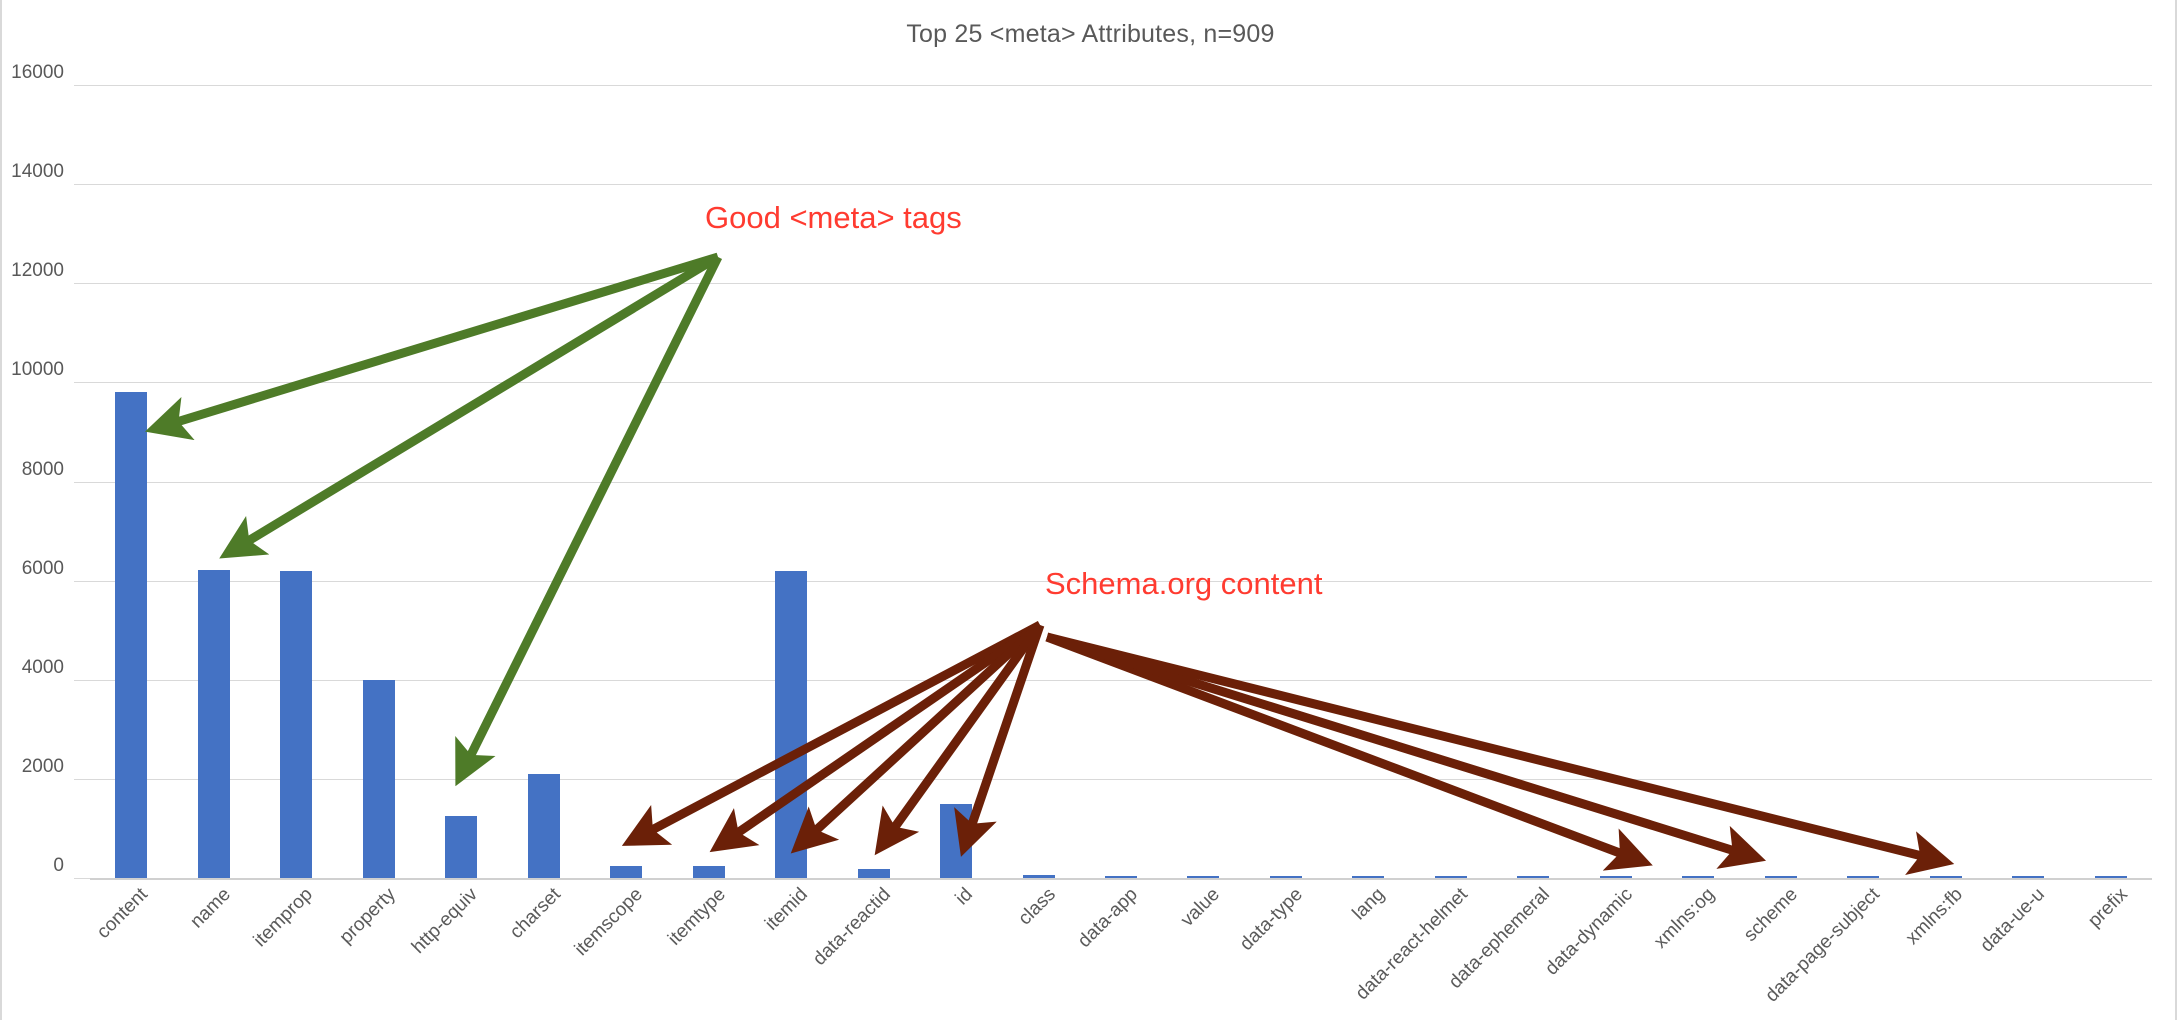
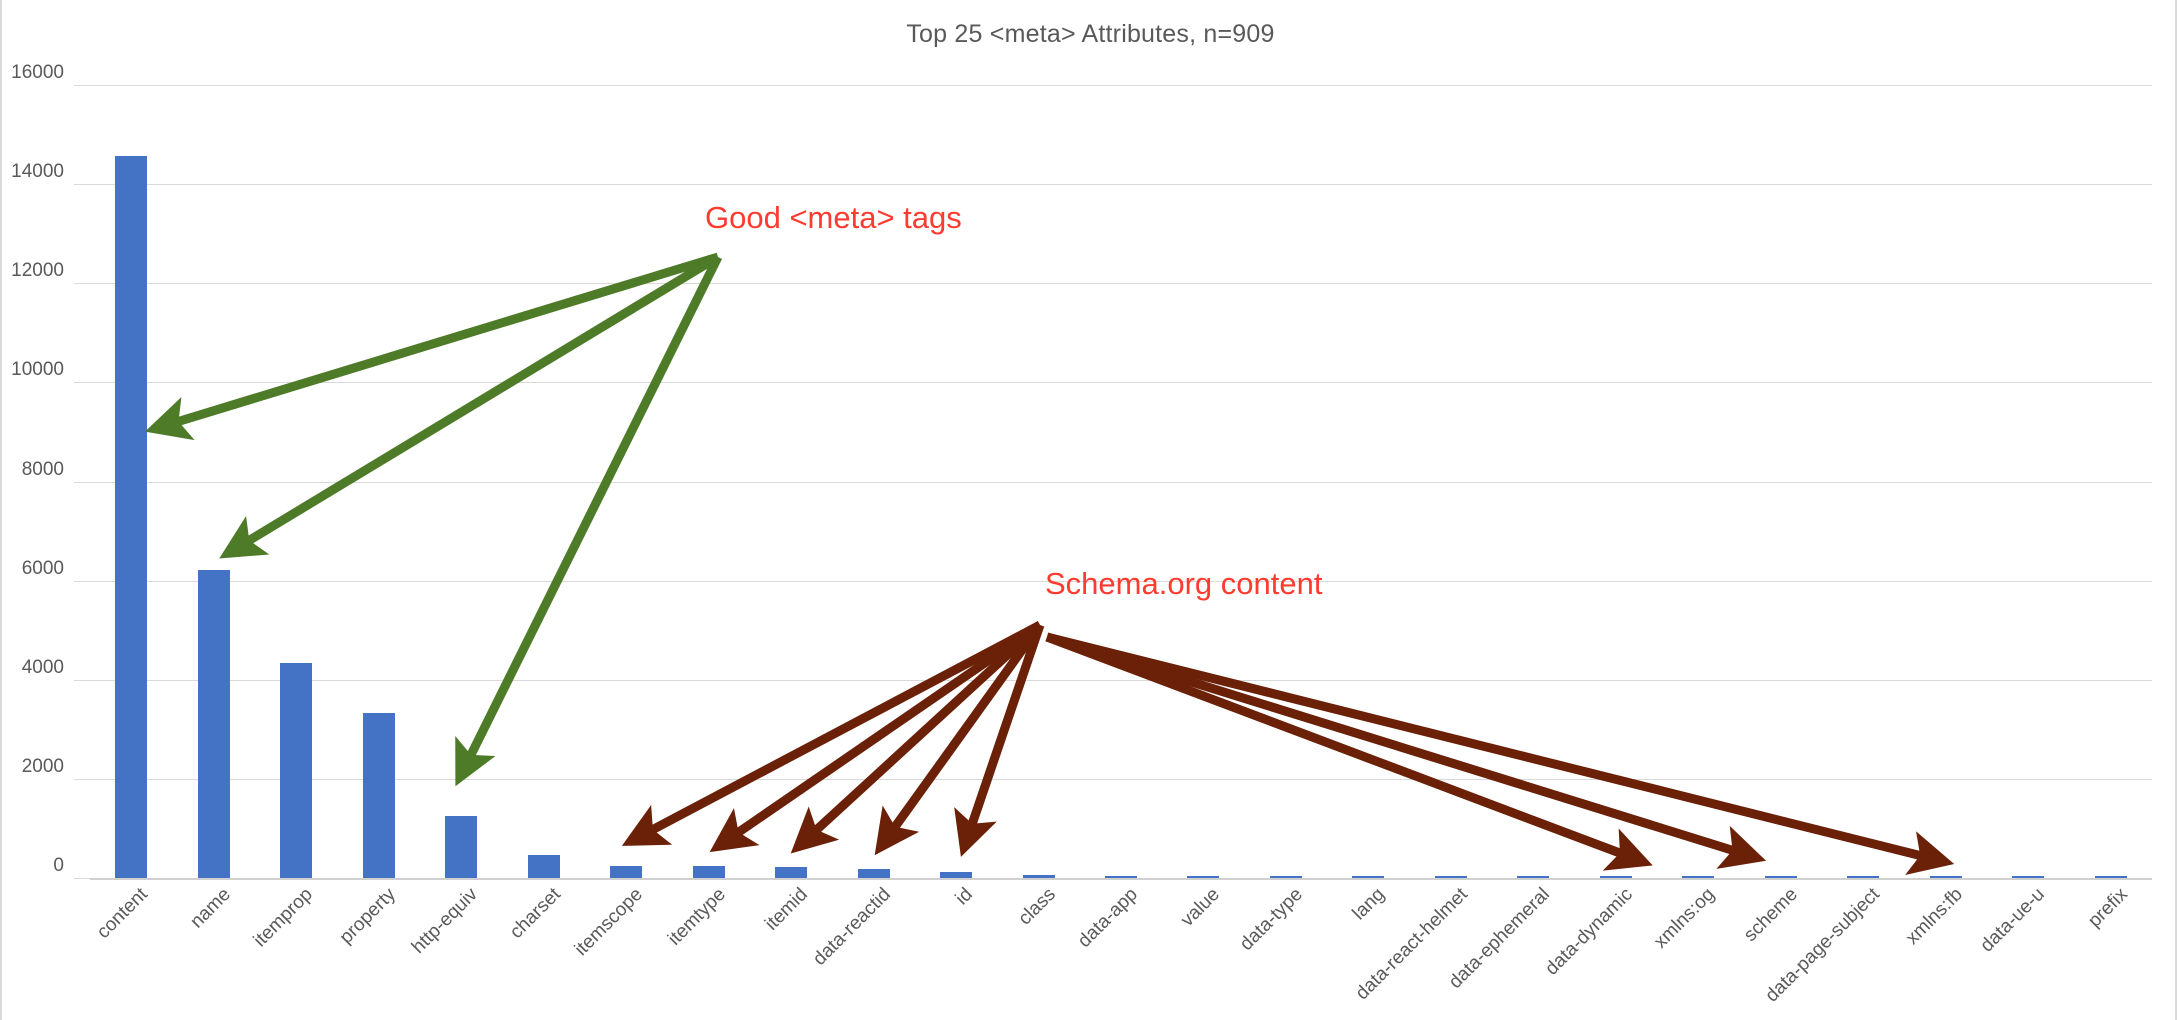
content: 9800 -> 14600
itemprop: 6200 -> 4300
property: 4000 -> 3300
charset: 2100 -> 500
itemid: 6200 -> 200
id: 1500 -> 100
